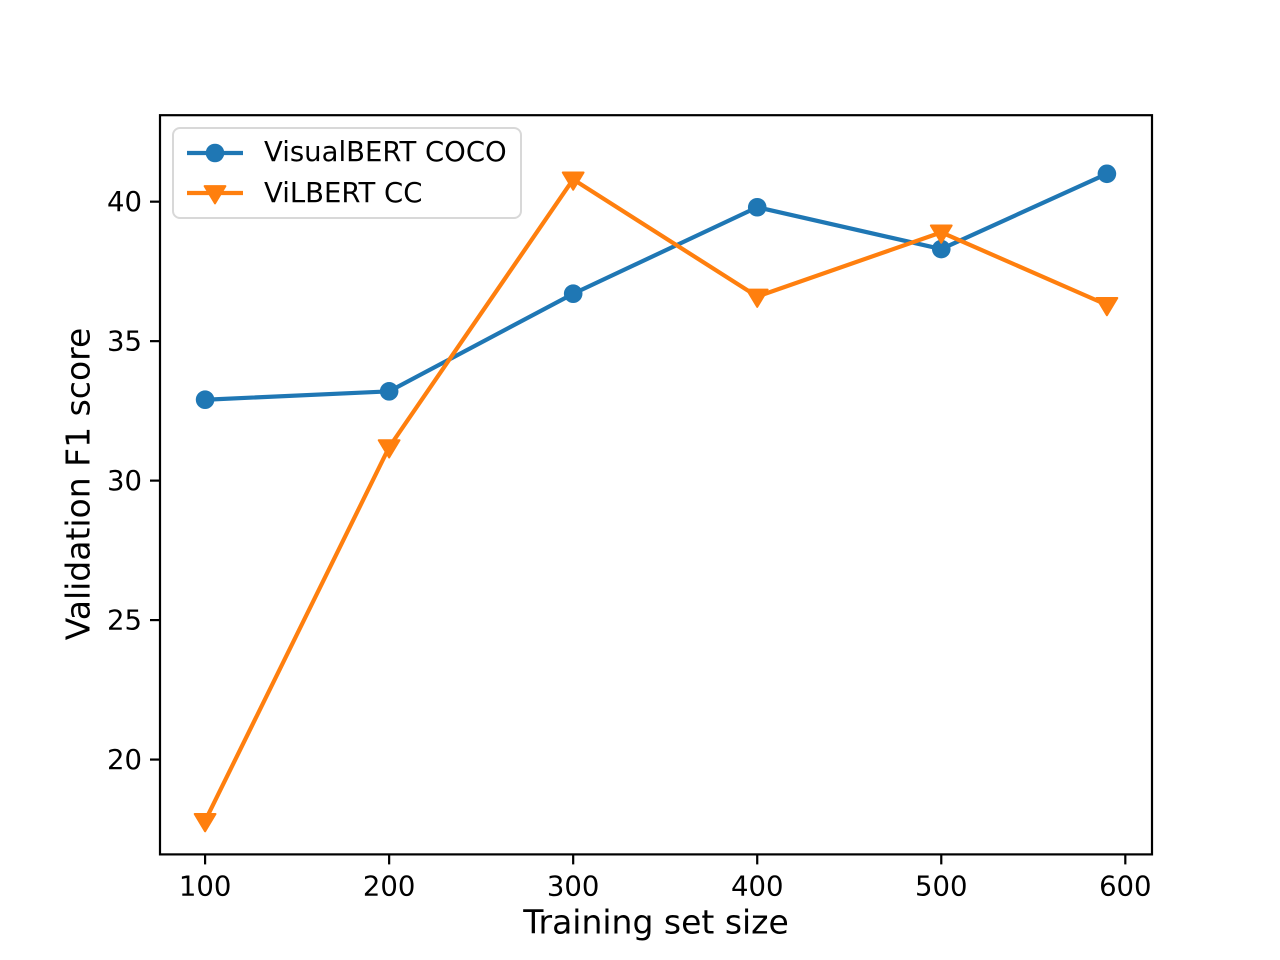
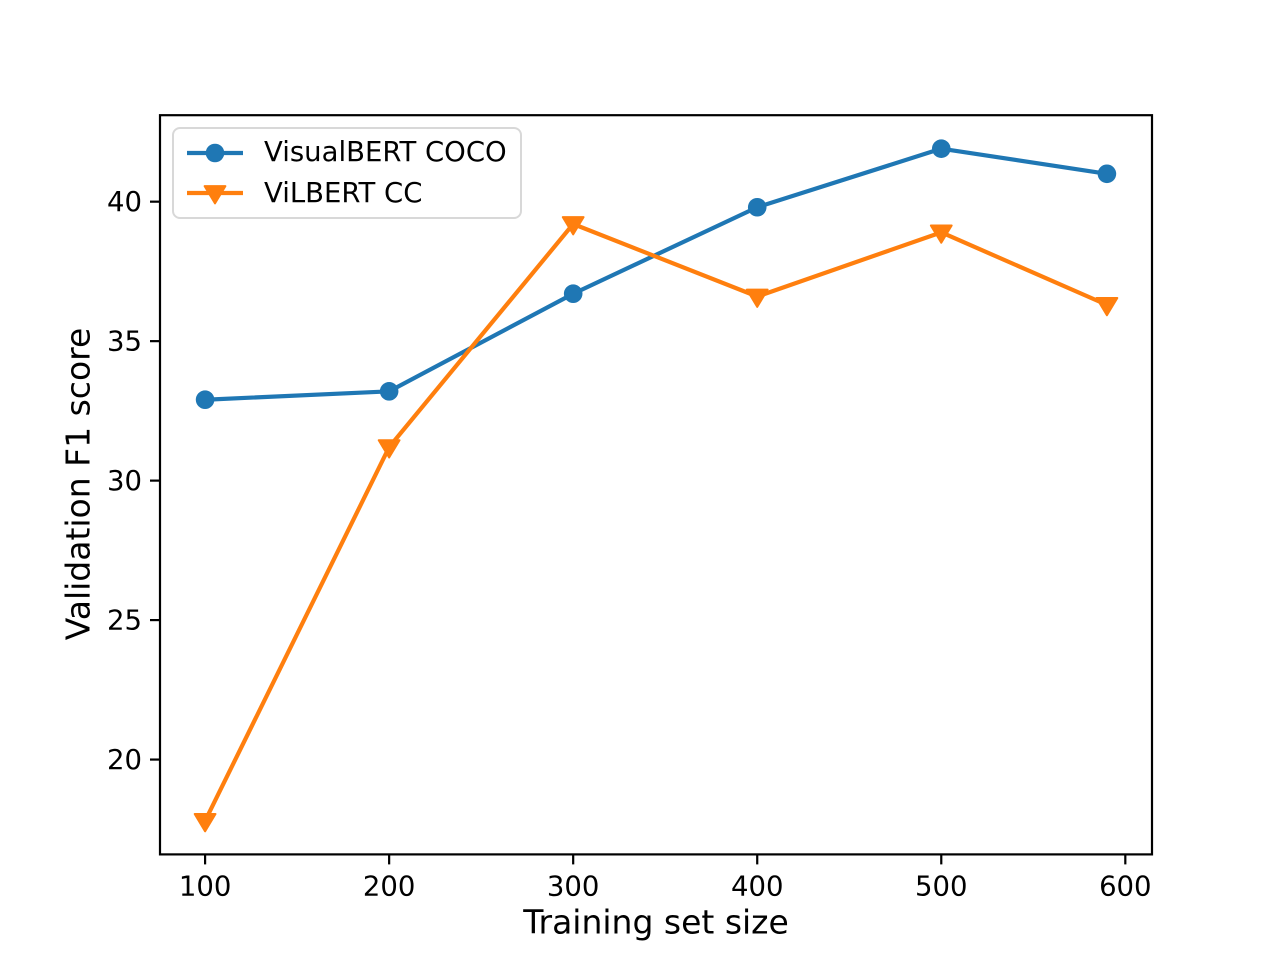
ViLBERT CC/300: 40.8 -> 39.2
VisualBERT COCO/500: 38.3 -> 41.9
